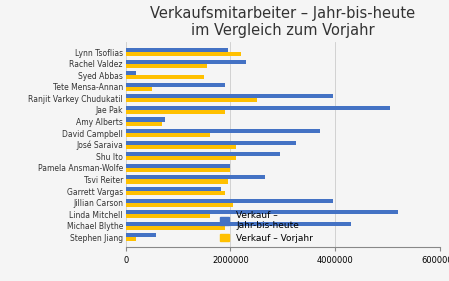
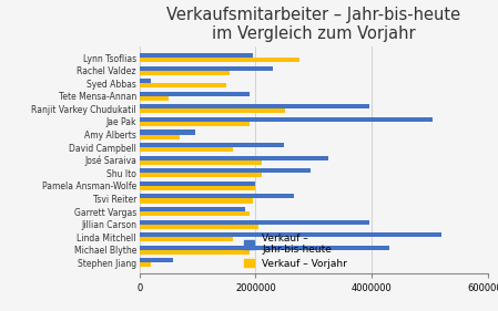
Verkauf – Vorjahr/Lynn Tsoflias: 2200000 -> 2760000
Verkauf – Jahr-bis-heute/Amy Alberts: 750000 -> 960000
Verkauf – Jahr-bis-heute/David Campbell: 3700000 -> 2480000
